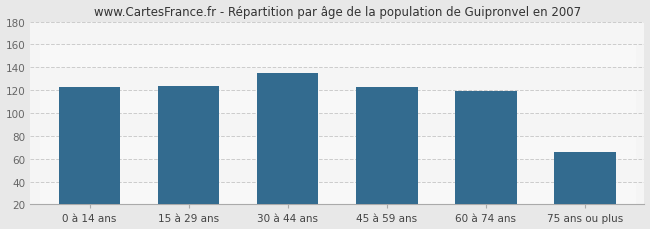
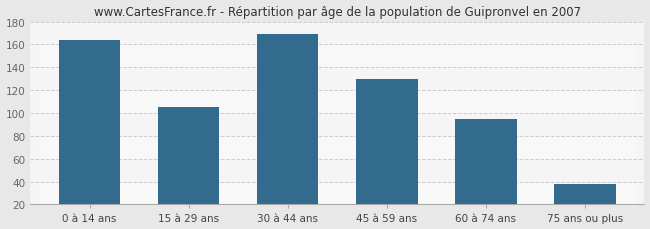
0 à 14 ans: 123 -> 164
15 à 29 ans: 124 -> 105
30 à 44 ans: 135 -> 169
45 à 59 ans: 123 -> 130
60 à 74 ans: 119 -> 95
75 ans ou plus: 66 -> 38
